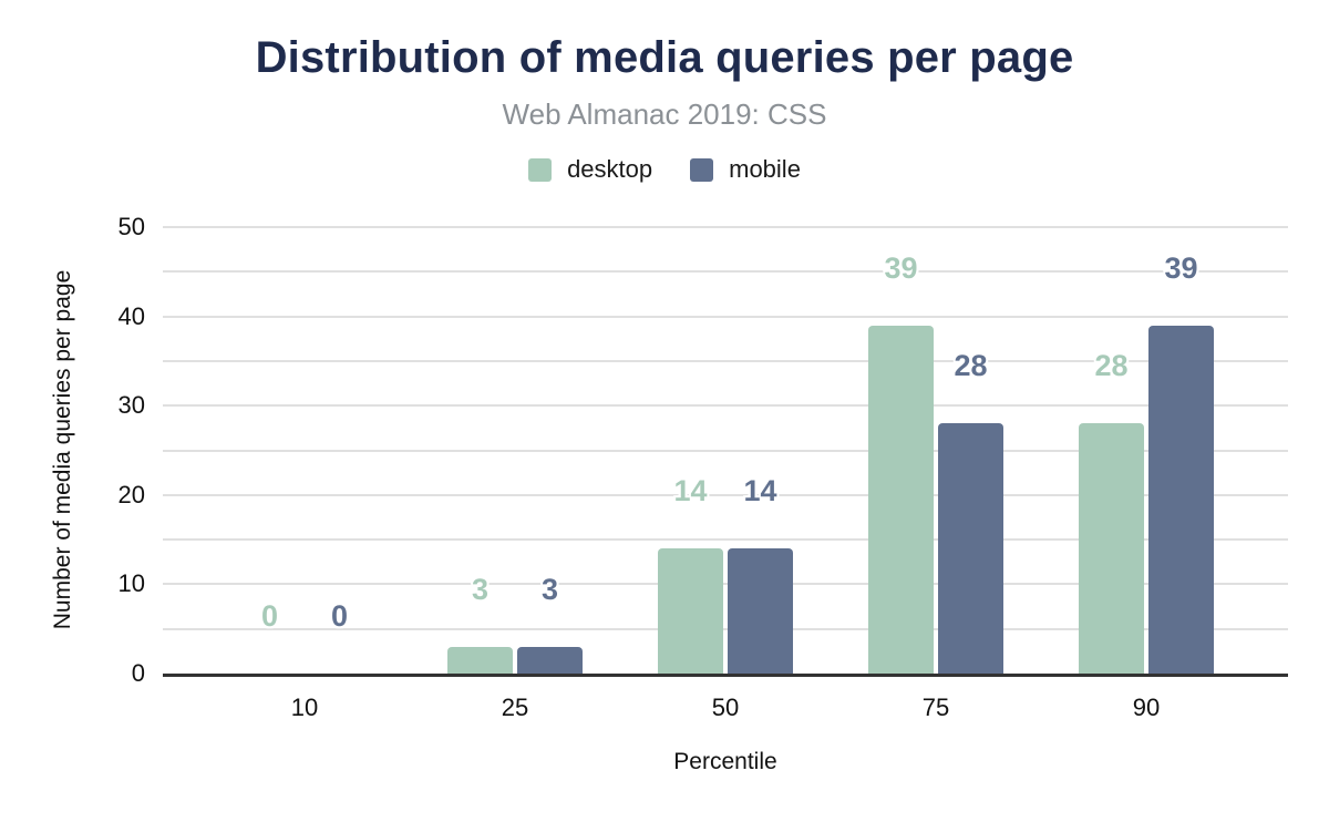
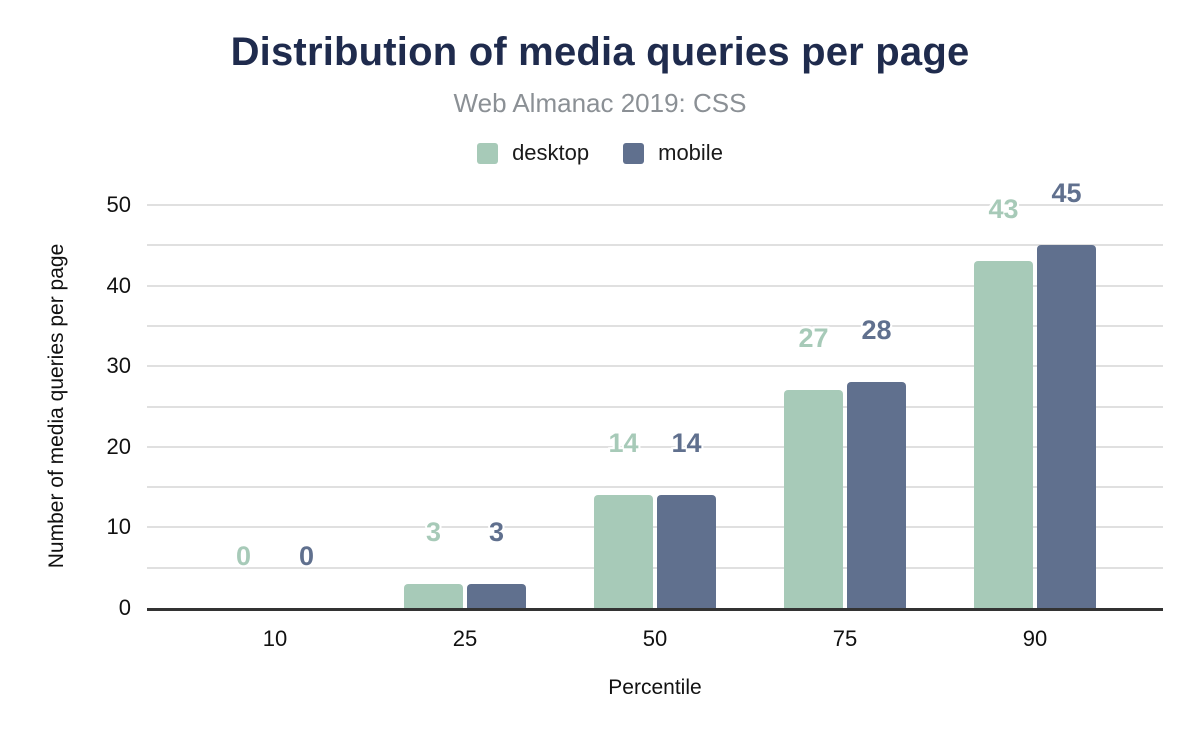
desktop/75: 39 -> 27
desktop/90: 28 -> 43
mobile/90: 39 -> 45
